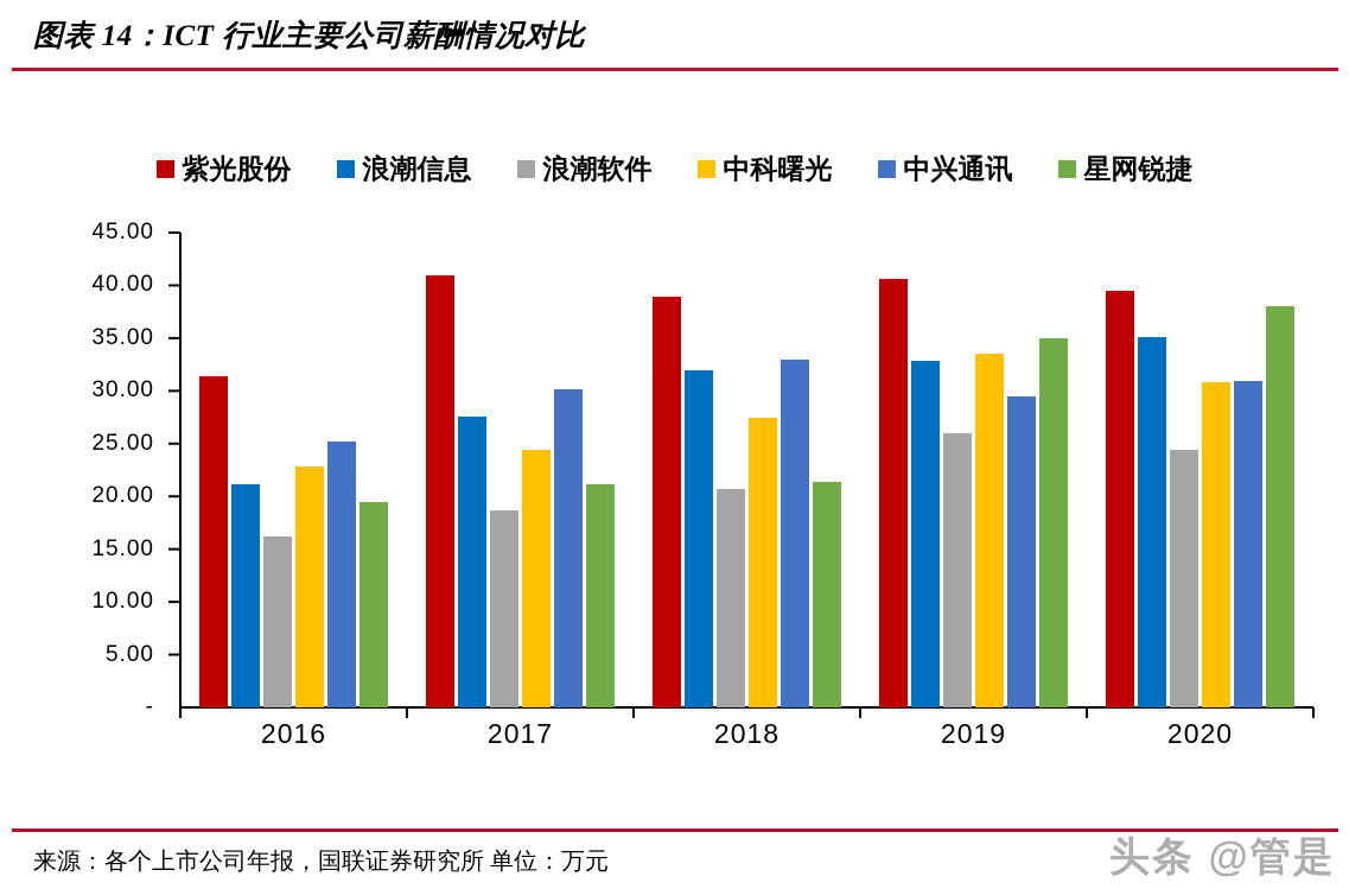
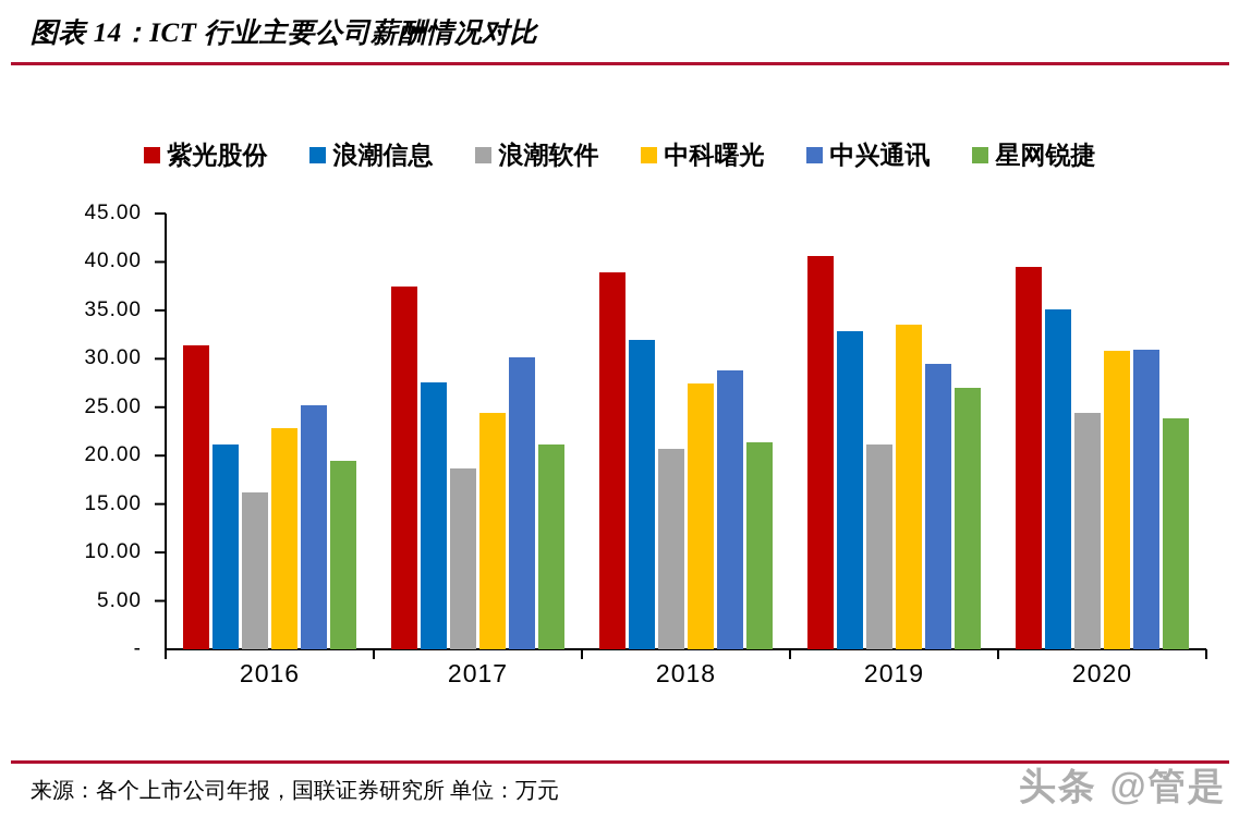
紫光股份/2017: 41 -> 38
中兴通讯/2018: 33 -> 29
浪潮软件/2019: 26 -> 21
星网锐捷/2019: 35 -> 27
星网锐捷/2020: 38 -> 24
